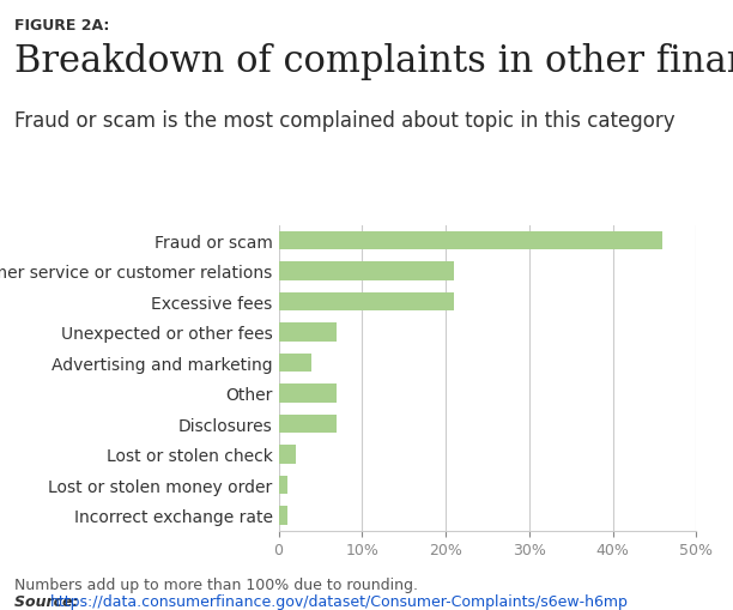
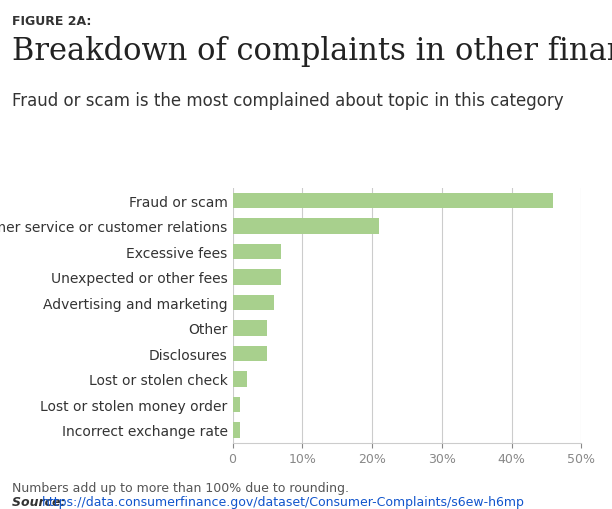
Excessive fees: 21% -> 7%
Advertising and marketing: 4% -> 6%
Other: 7% -> 5%
Disclosures: 7% -> 5%
